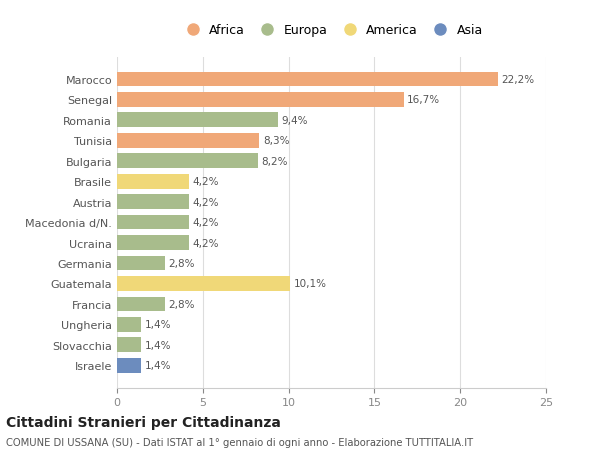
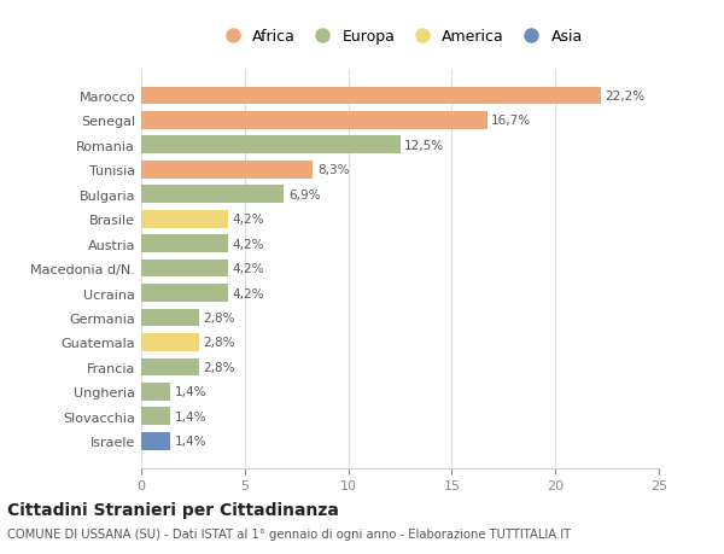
Romania: 9,4% -> 12,5%
Bulgaria: 8,2% -> 6,9%
Guatemala: 10,1% -> 2,8%
